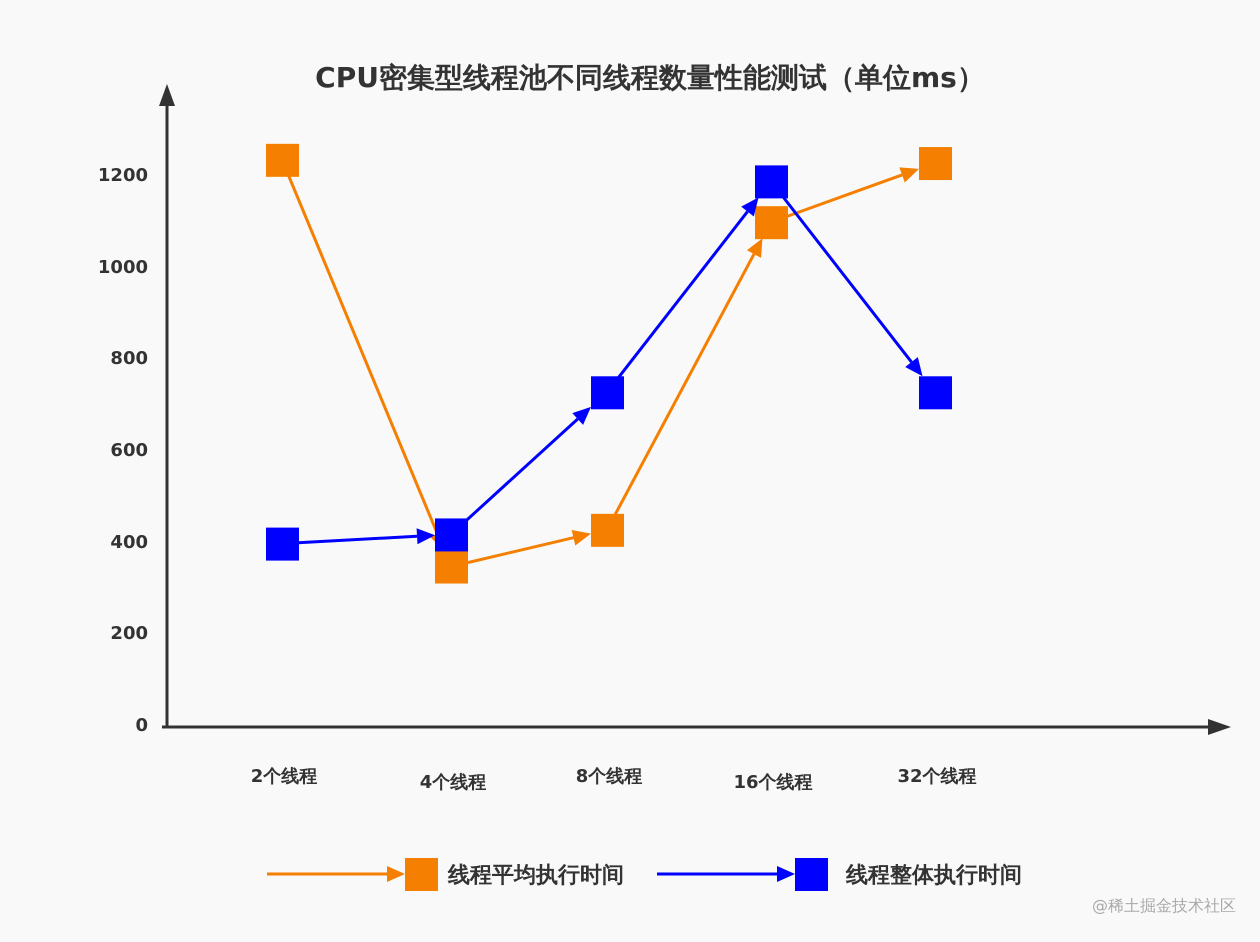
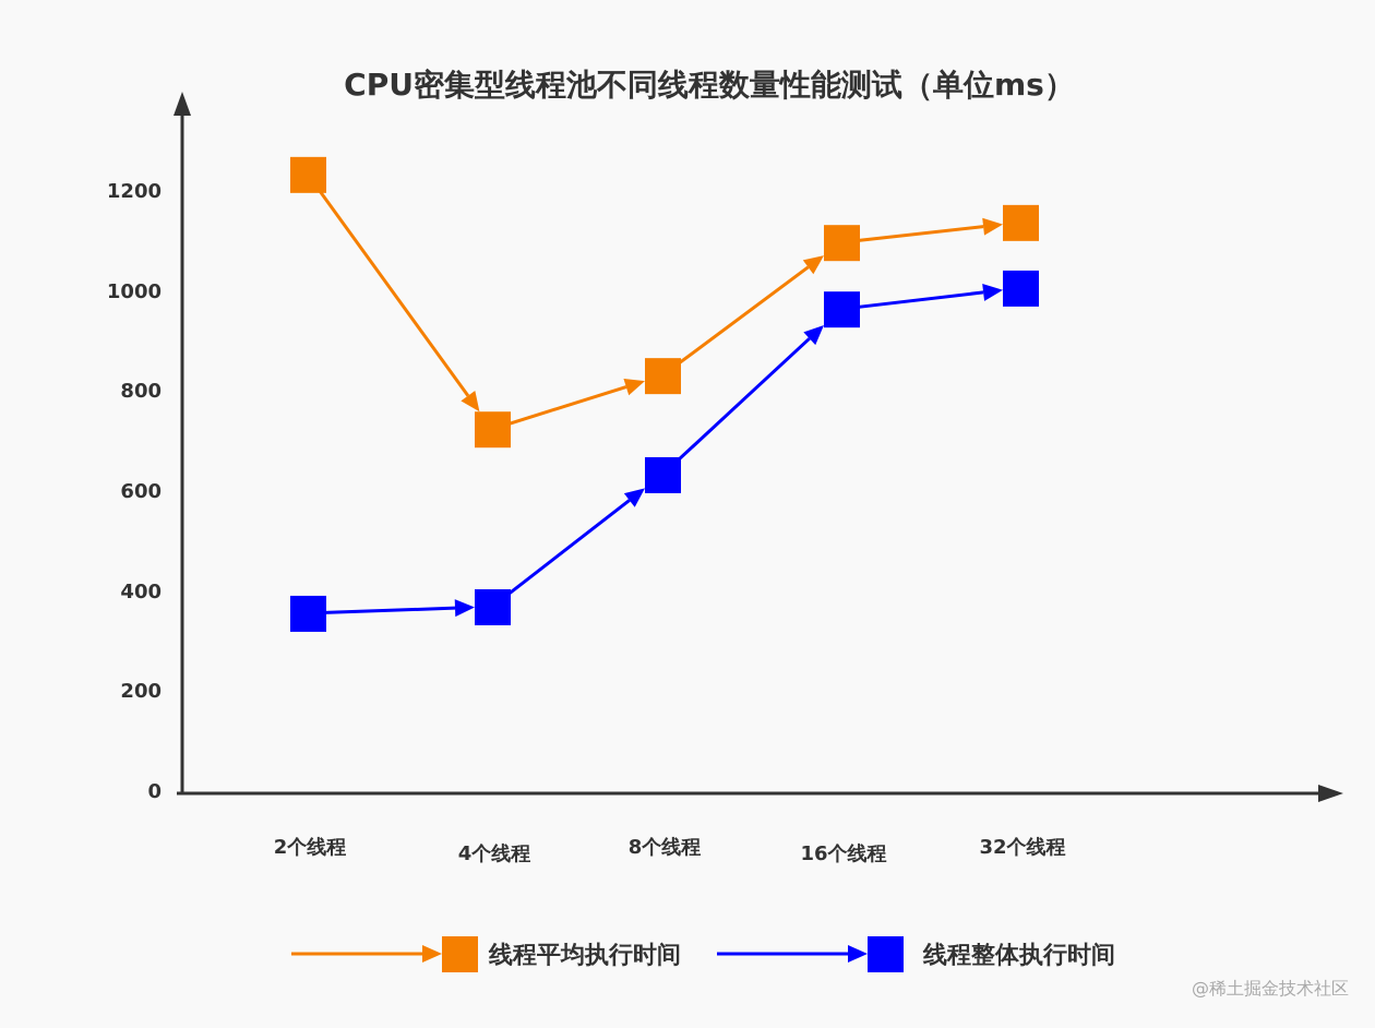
线程整体执行时间/2个线程: 400 -> 360
线程平均执行时间/4个线程: 350 -> 730
线程整体执行时间/4个线程: 420 -> 370
线程平均执行时间/8个线程: 430 -> 840
线程整体执行时间/8个线程: 730 -> 640
线程整体执行时间/16个线程: 1190 -> 970
线程平均执行时间/32个线程: 1230 -> 1140
线程整体执行时间/32个线程: 730 -> 1010
